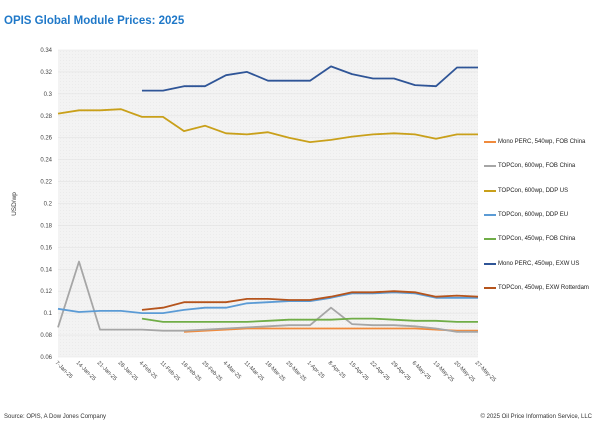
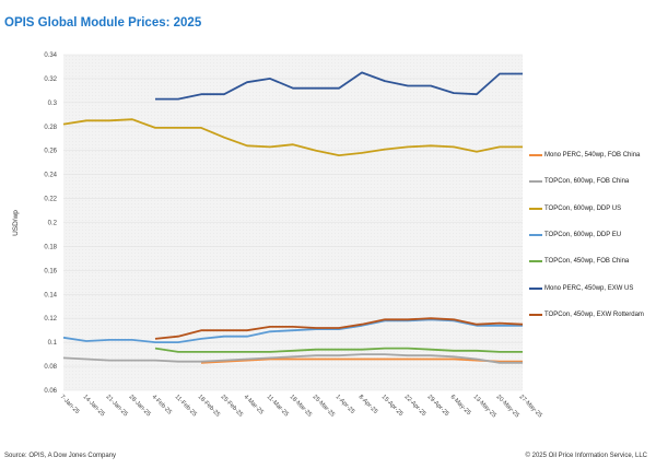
TOPCon, 600wp, FOB China/14-Jan-25: 0.147 -> 0.086
TOPCon, 600wp, DDP US/18-Feb-25: 0.266 -> 0.279
TOPCon, 600wp, FOB China/8-Apr-25: 0.105 -> 0.090
